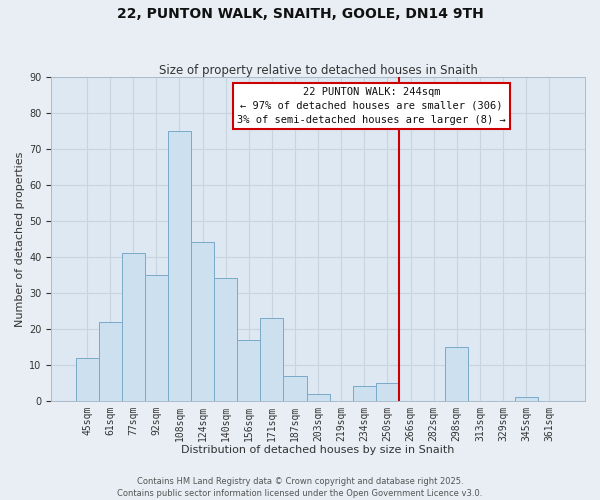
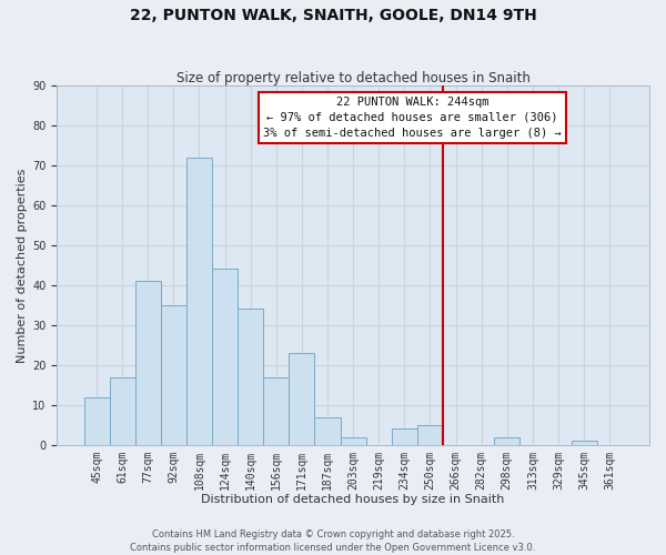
61sqm: 22 -> 17
108sqm: 75 -> 72
298sqm: 15 -> 2
